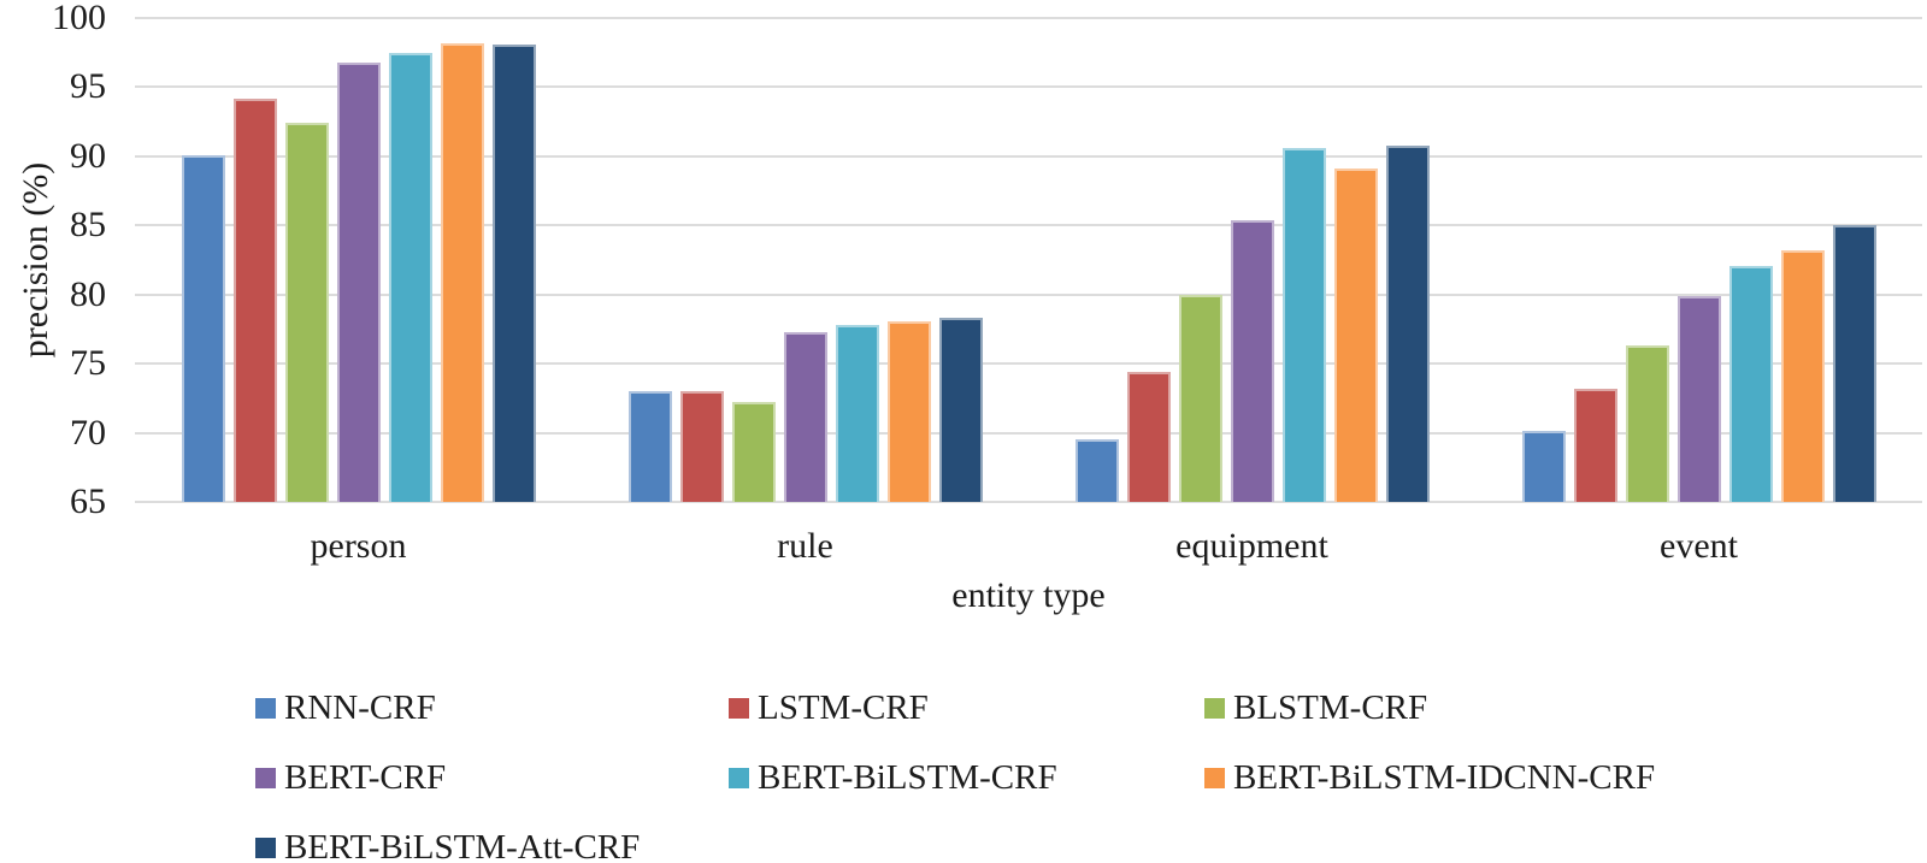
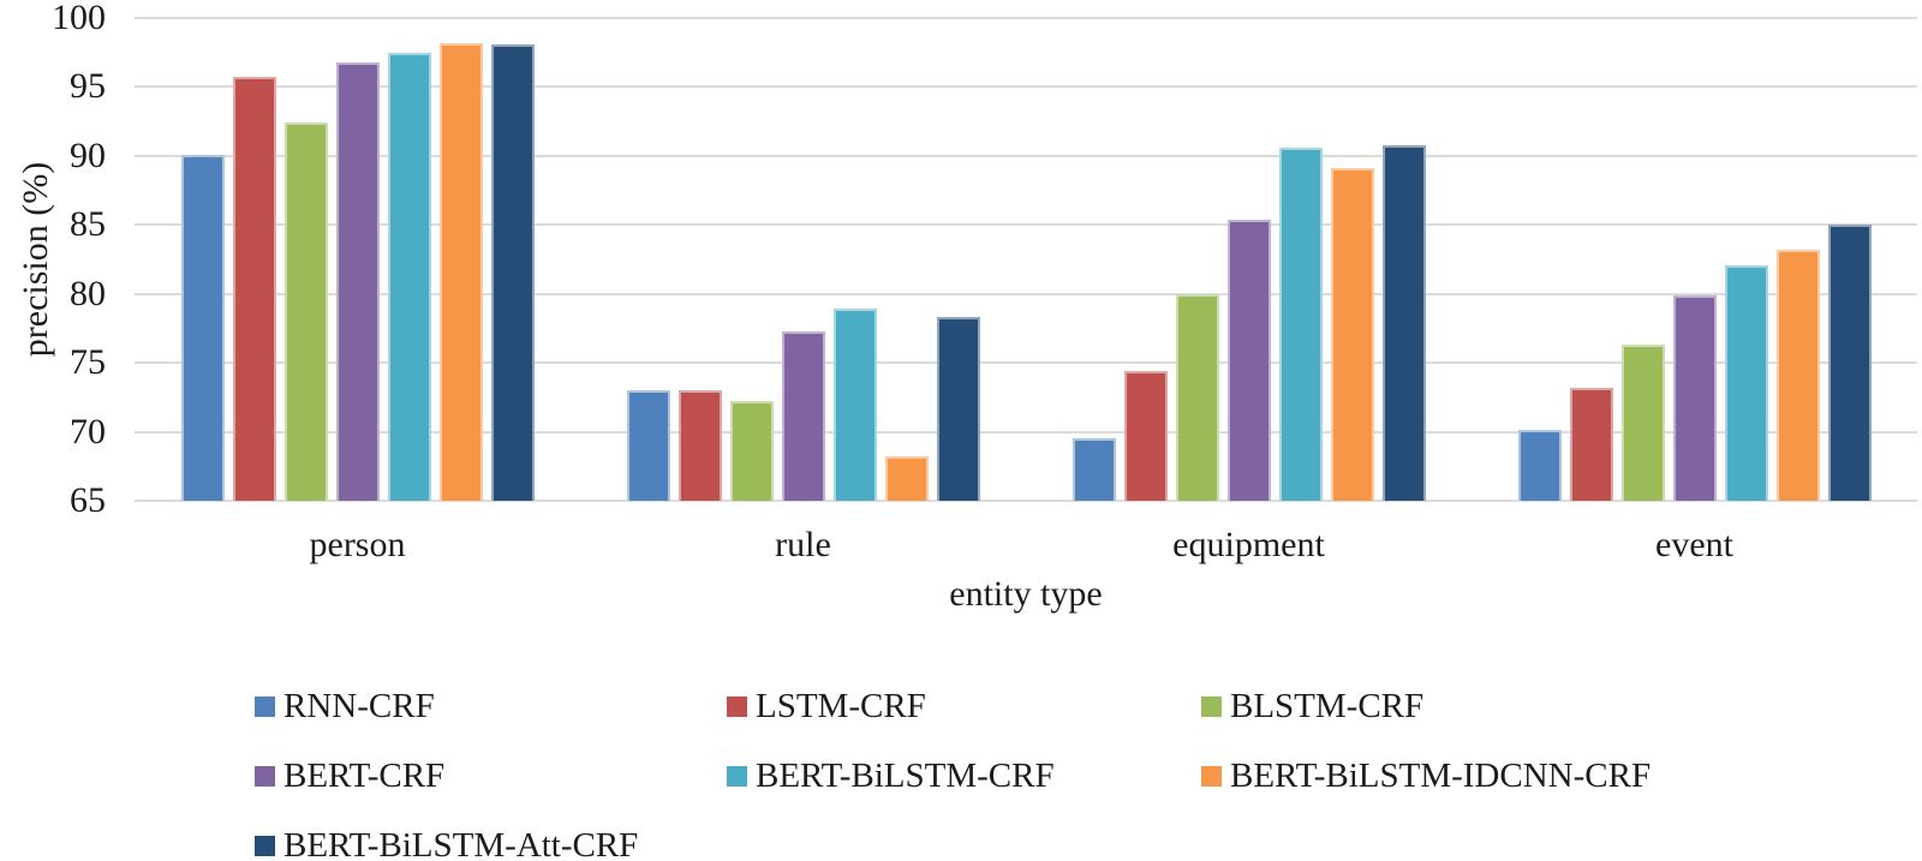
LSTM-CRF/person: 94.2 -> 95.7
BERT-BiLSTM-CRF/rule: 77.8 -> 78.9
BERT-BiLSTM-IDCNN-CRF/rule: 78.1 -> 68.2
